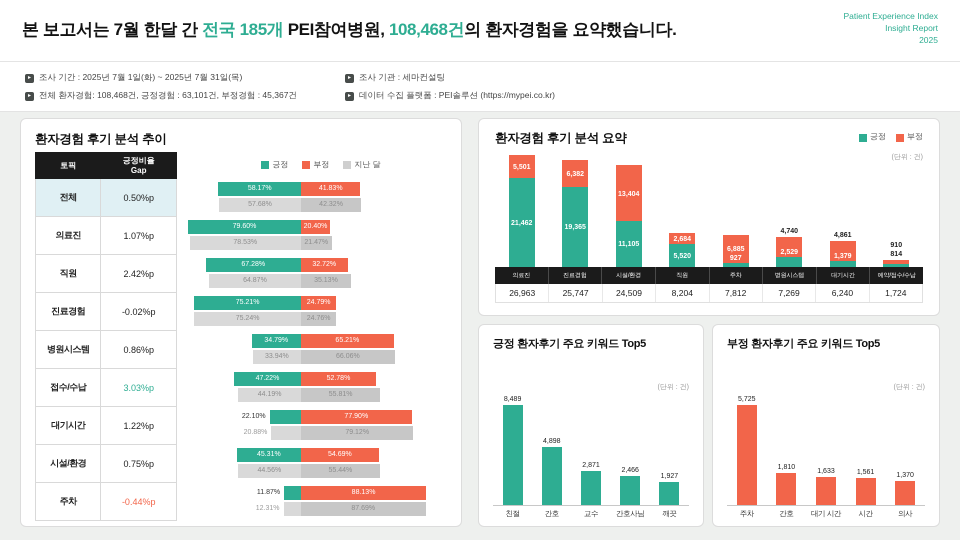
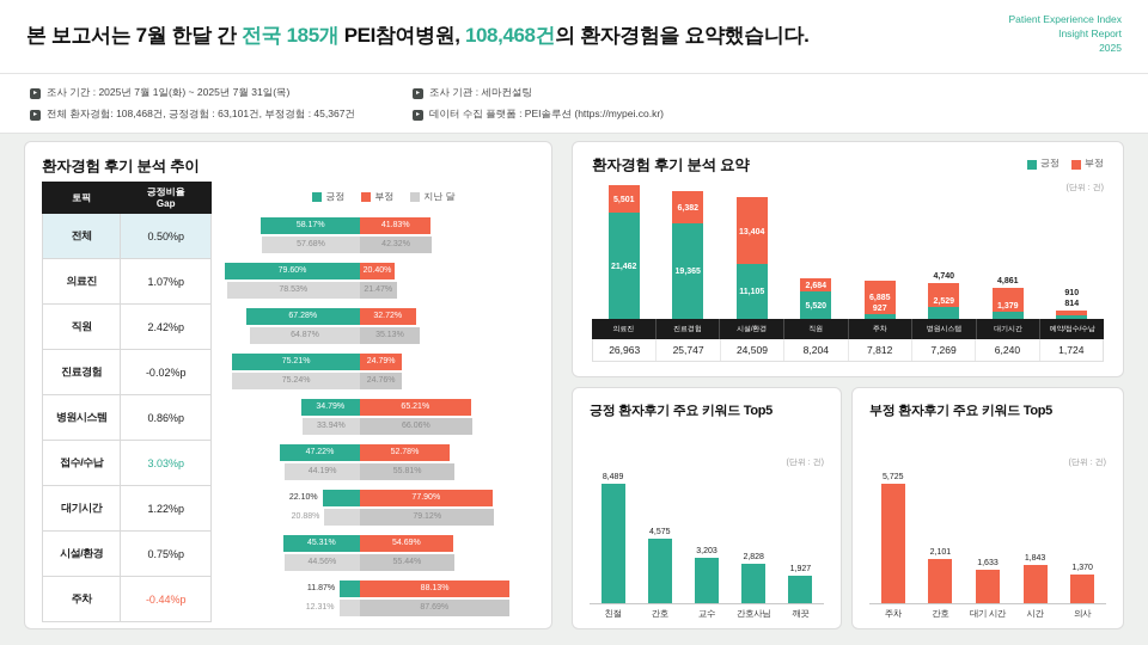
긍정 환자후기 주요 키워드 Top5/간호: 4,898 -> 4,575
긍정 환자후기 주요 키워드 Top5/교수: 2,871 -> 3,203
긍정 환자후기 주요 키워드 Top5/간호사님: 2,466 -> 2,828
부정 환자후기 주요 키워드 Top5/간호: 1,810 -> 2,101
부정 환자후기 주요 키워드 Top5/시간: 1,561 -> 1,843
